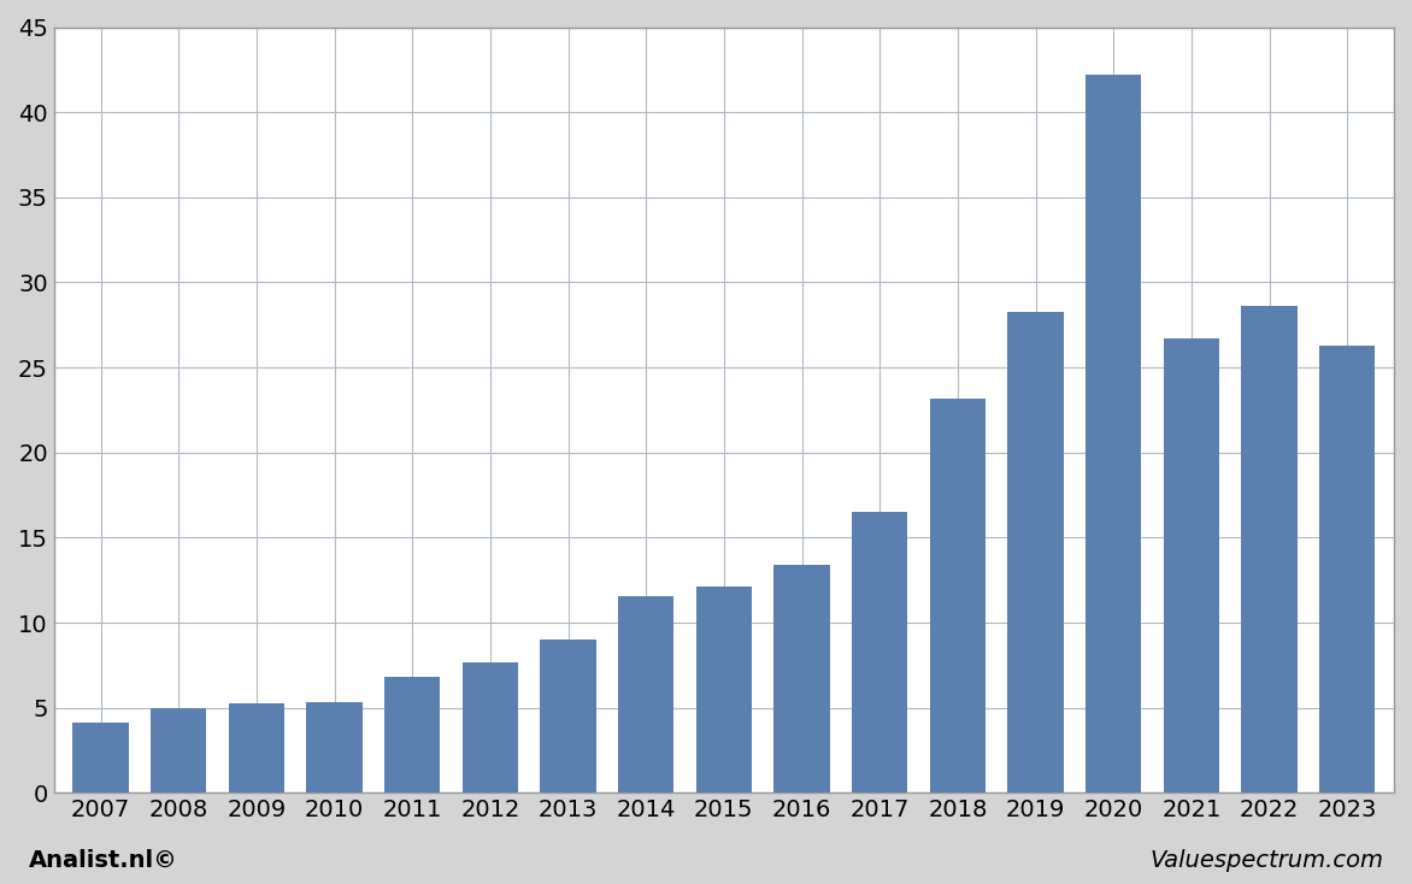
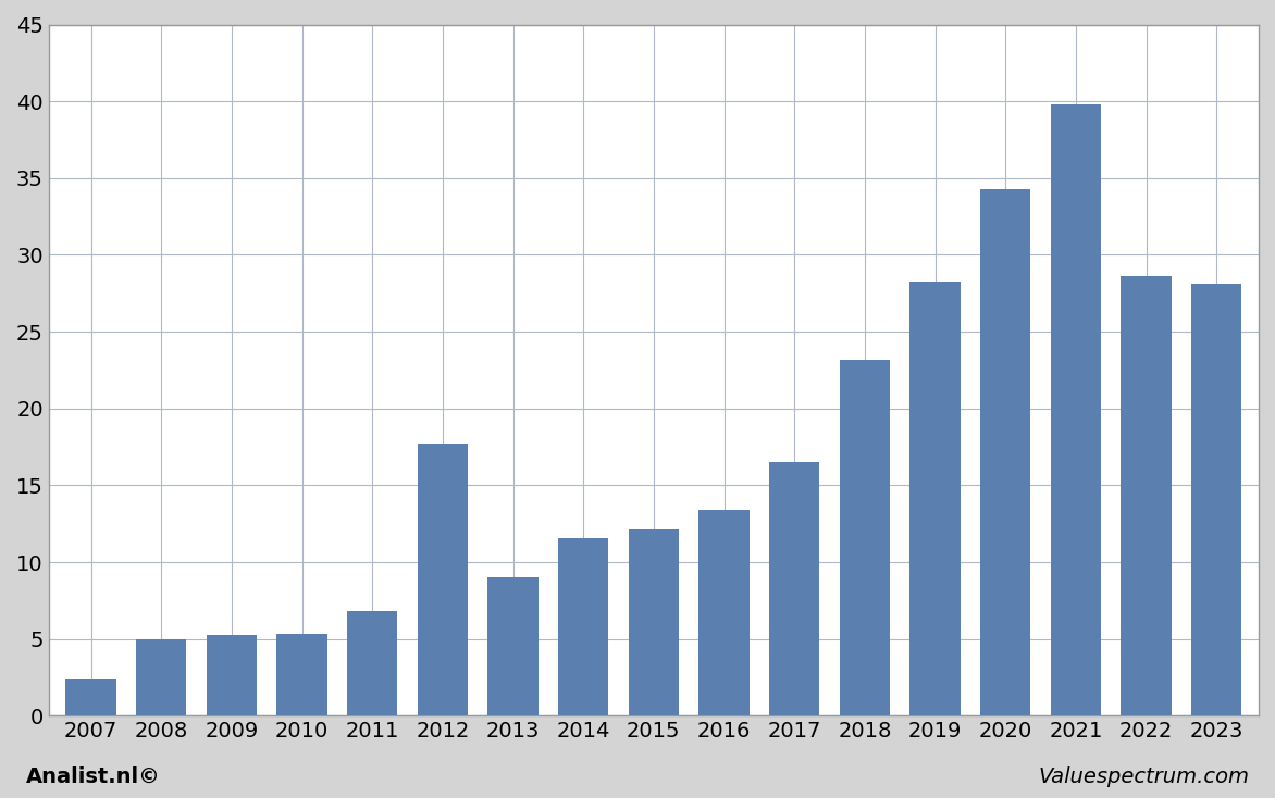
2007: 4.1 -> 2.4
2012: 7.7 -> 17.7
2020: 42.2 -> 34.3
2021: 26.7 -> 39.8
2023: 26.3 -> 28.1
